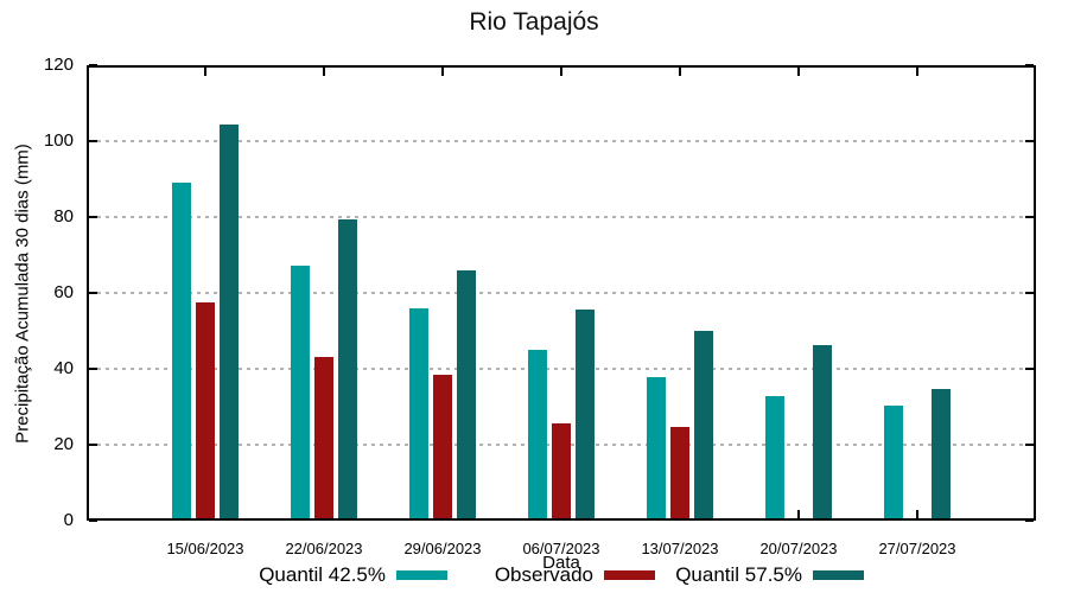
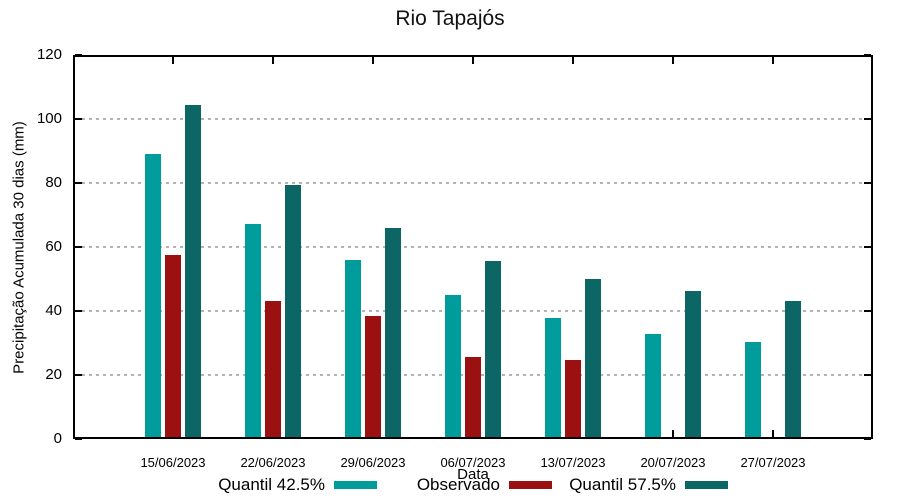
Quantil 57.5%/27/07/2023: 34 -> 42
